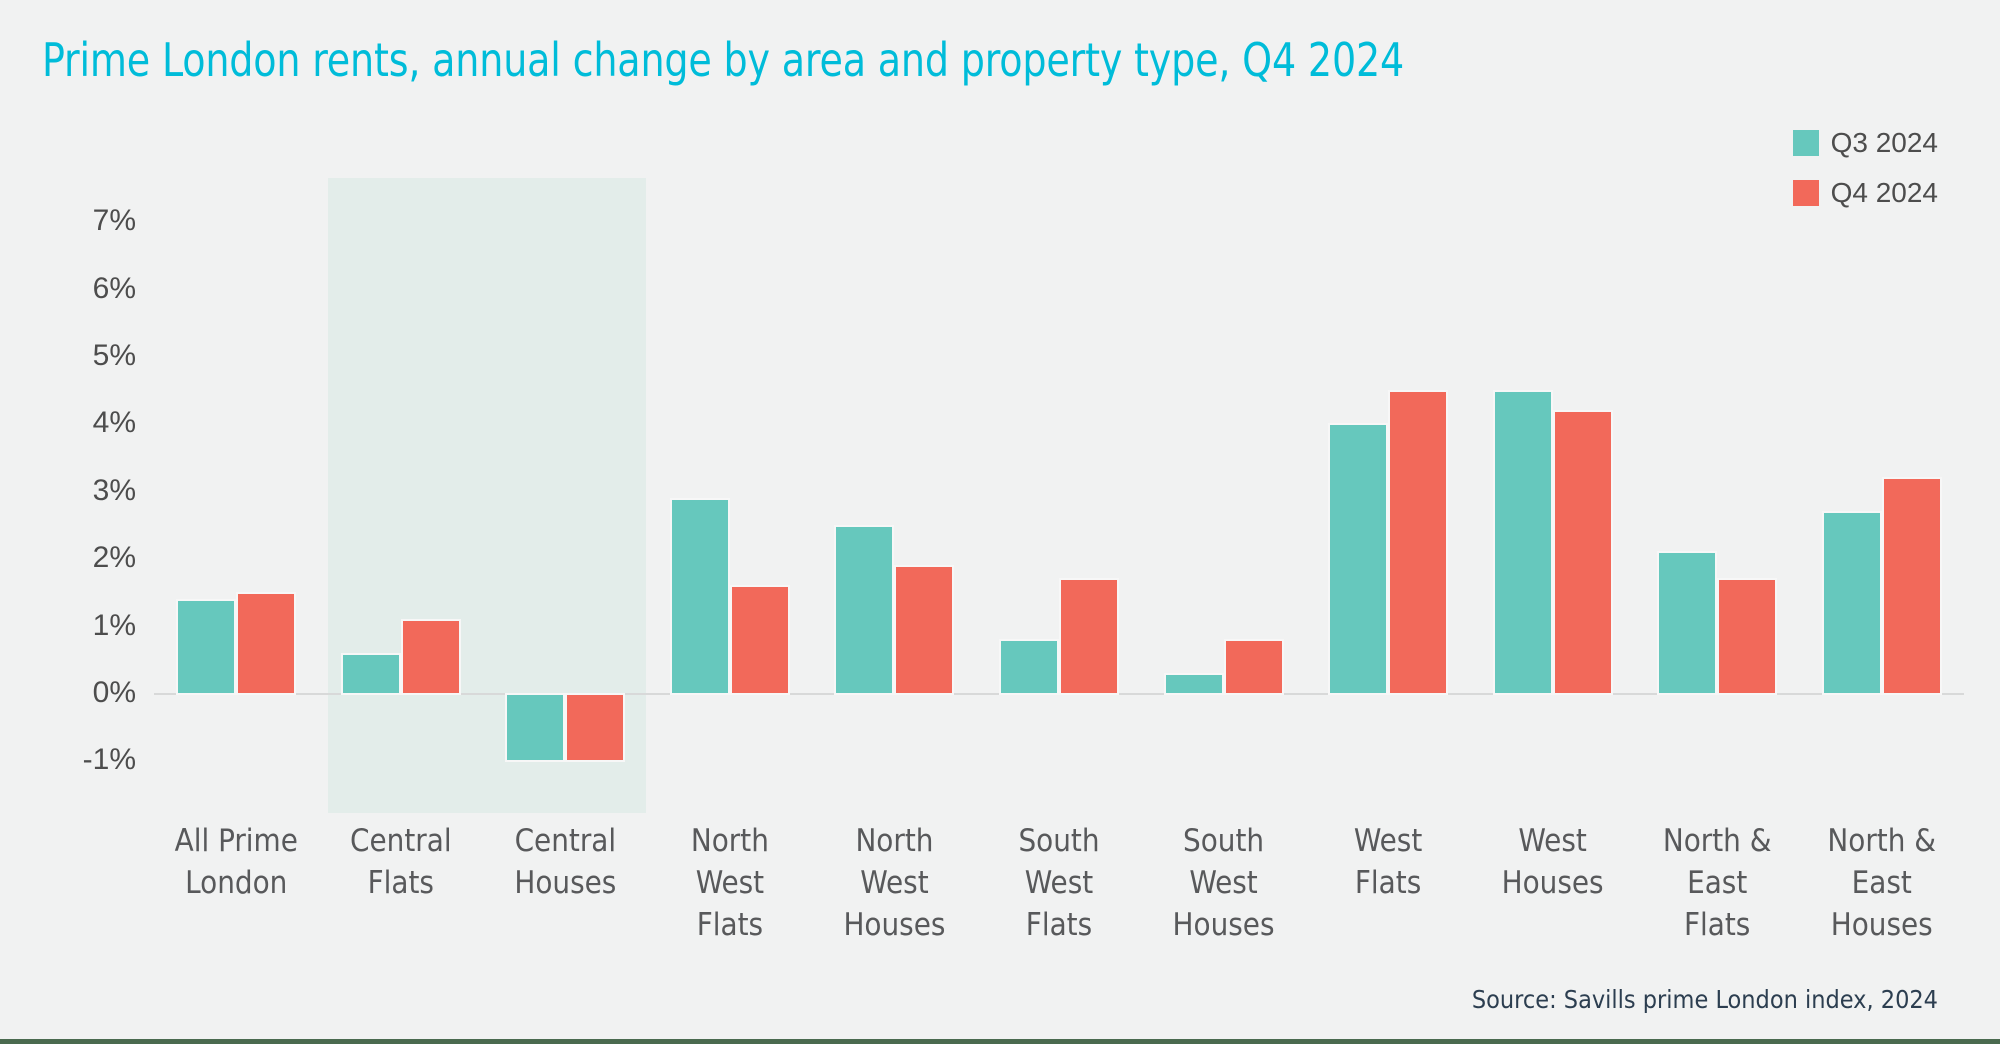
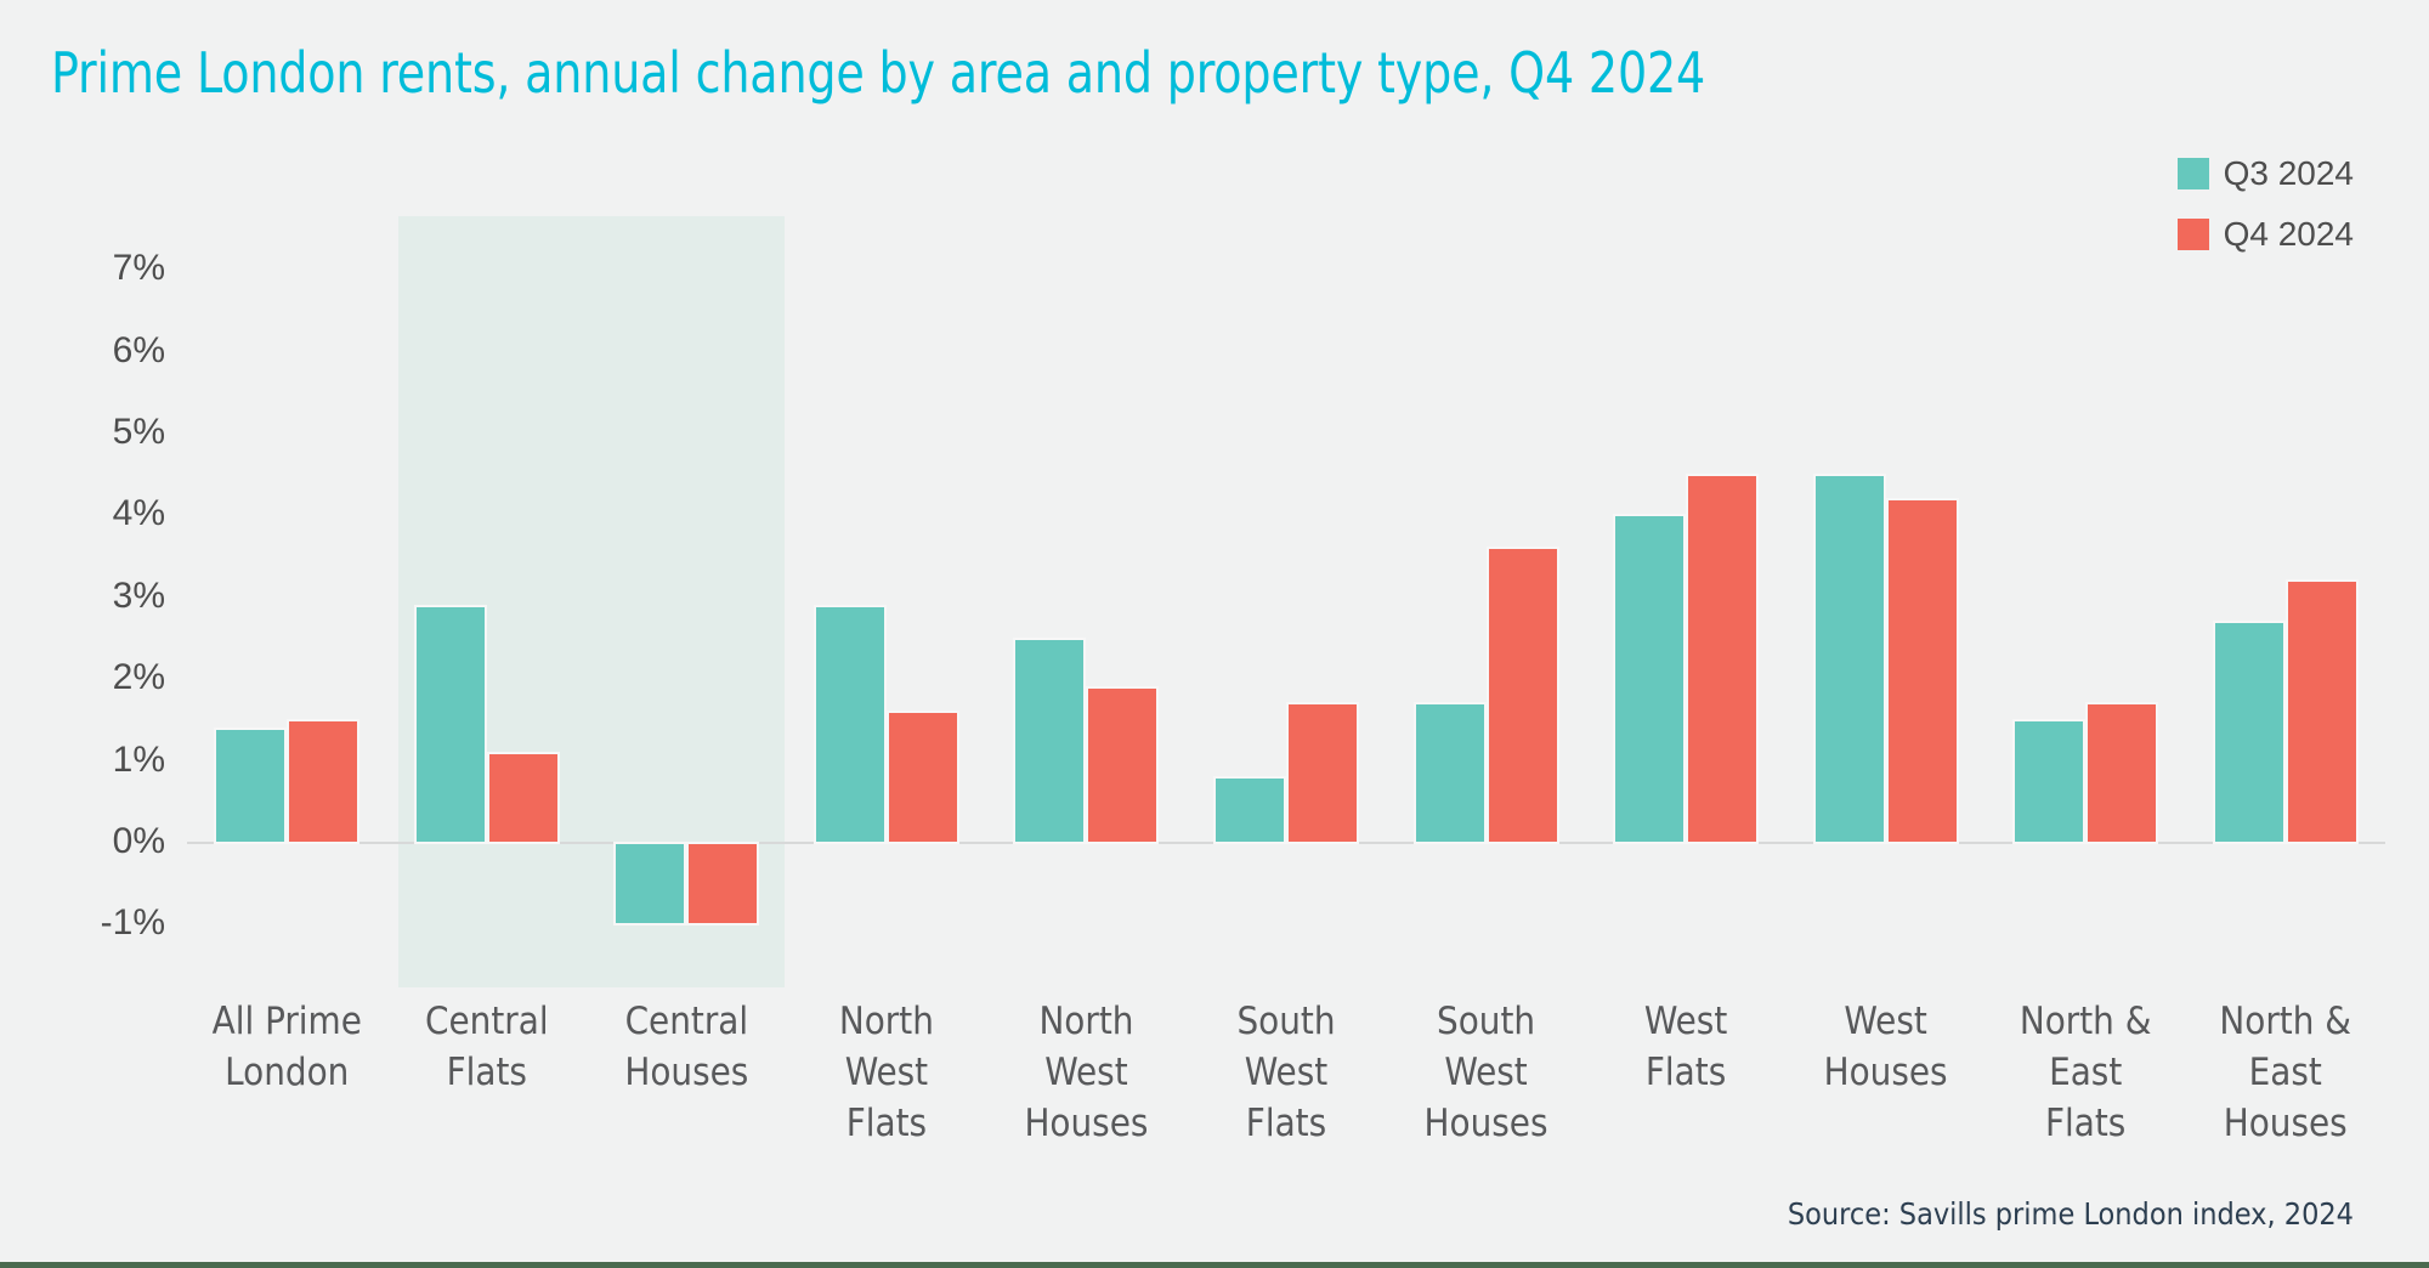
Q3 2024/Central Flats: 0.6% -> 2.9%
Q3 2024/South West Houses: 0.3% -> 1.7%
Q4 2024/South West Houses: 0.8% -> 3.6%
Q3 2024/North & East Flats: 2.1% -> 1.5%
